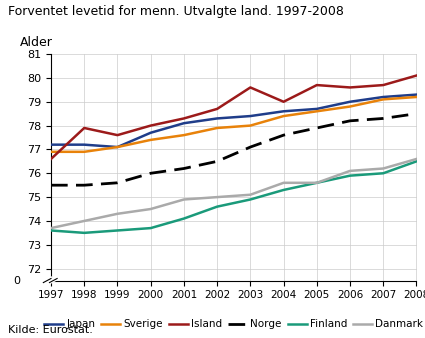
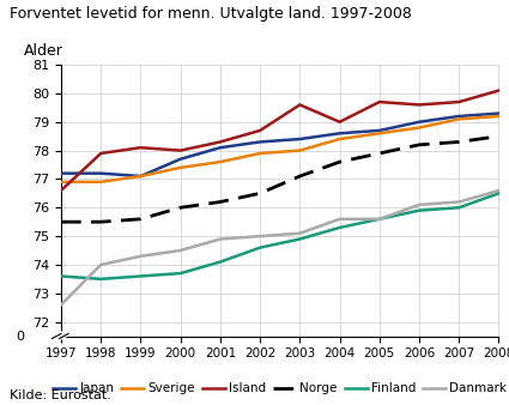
Danmark/1997: 73.7 -> 72.6
Island/1999: 77.6 -> 78.1
